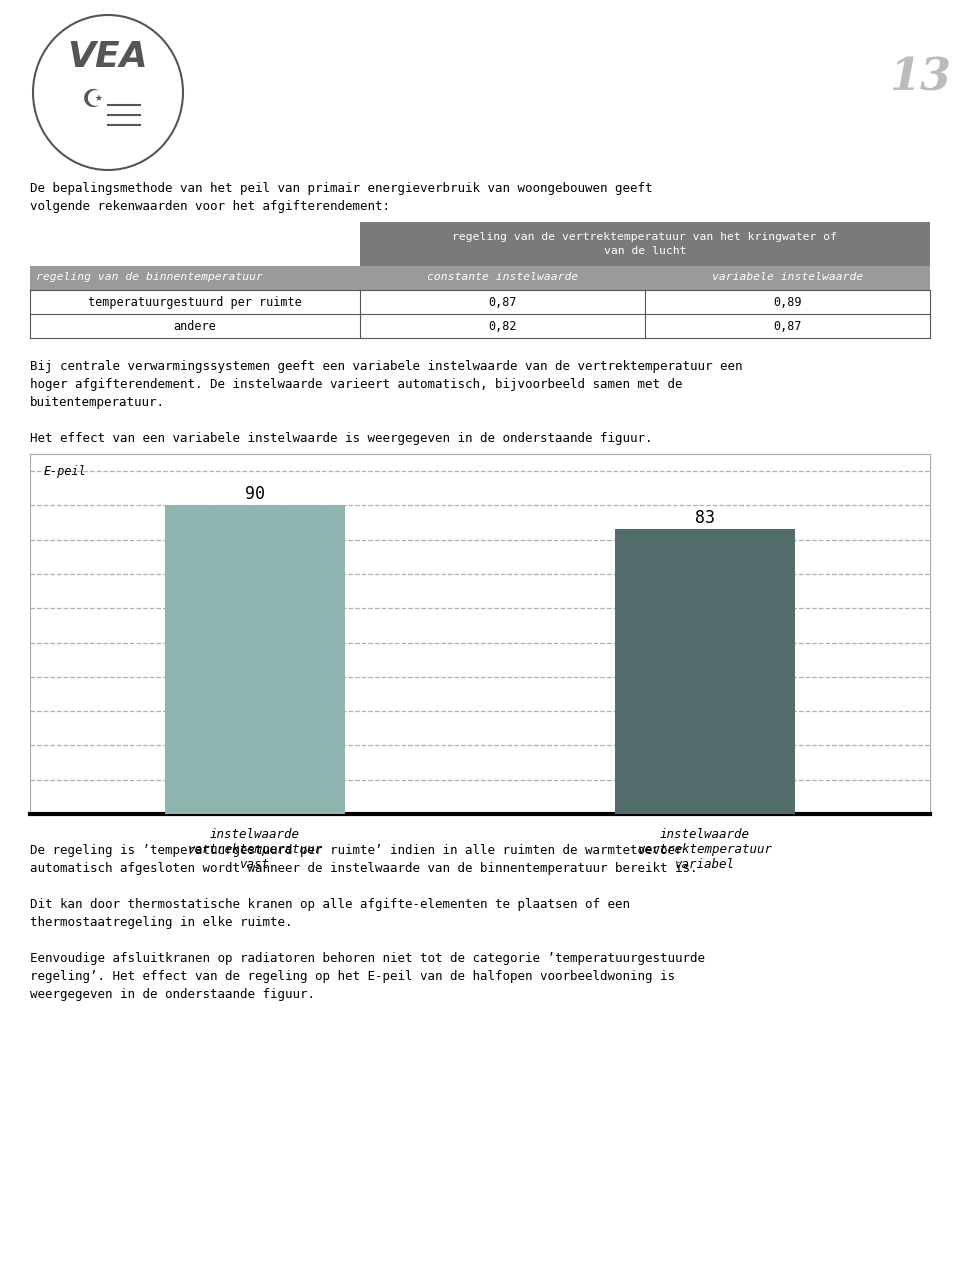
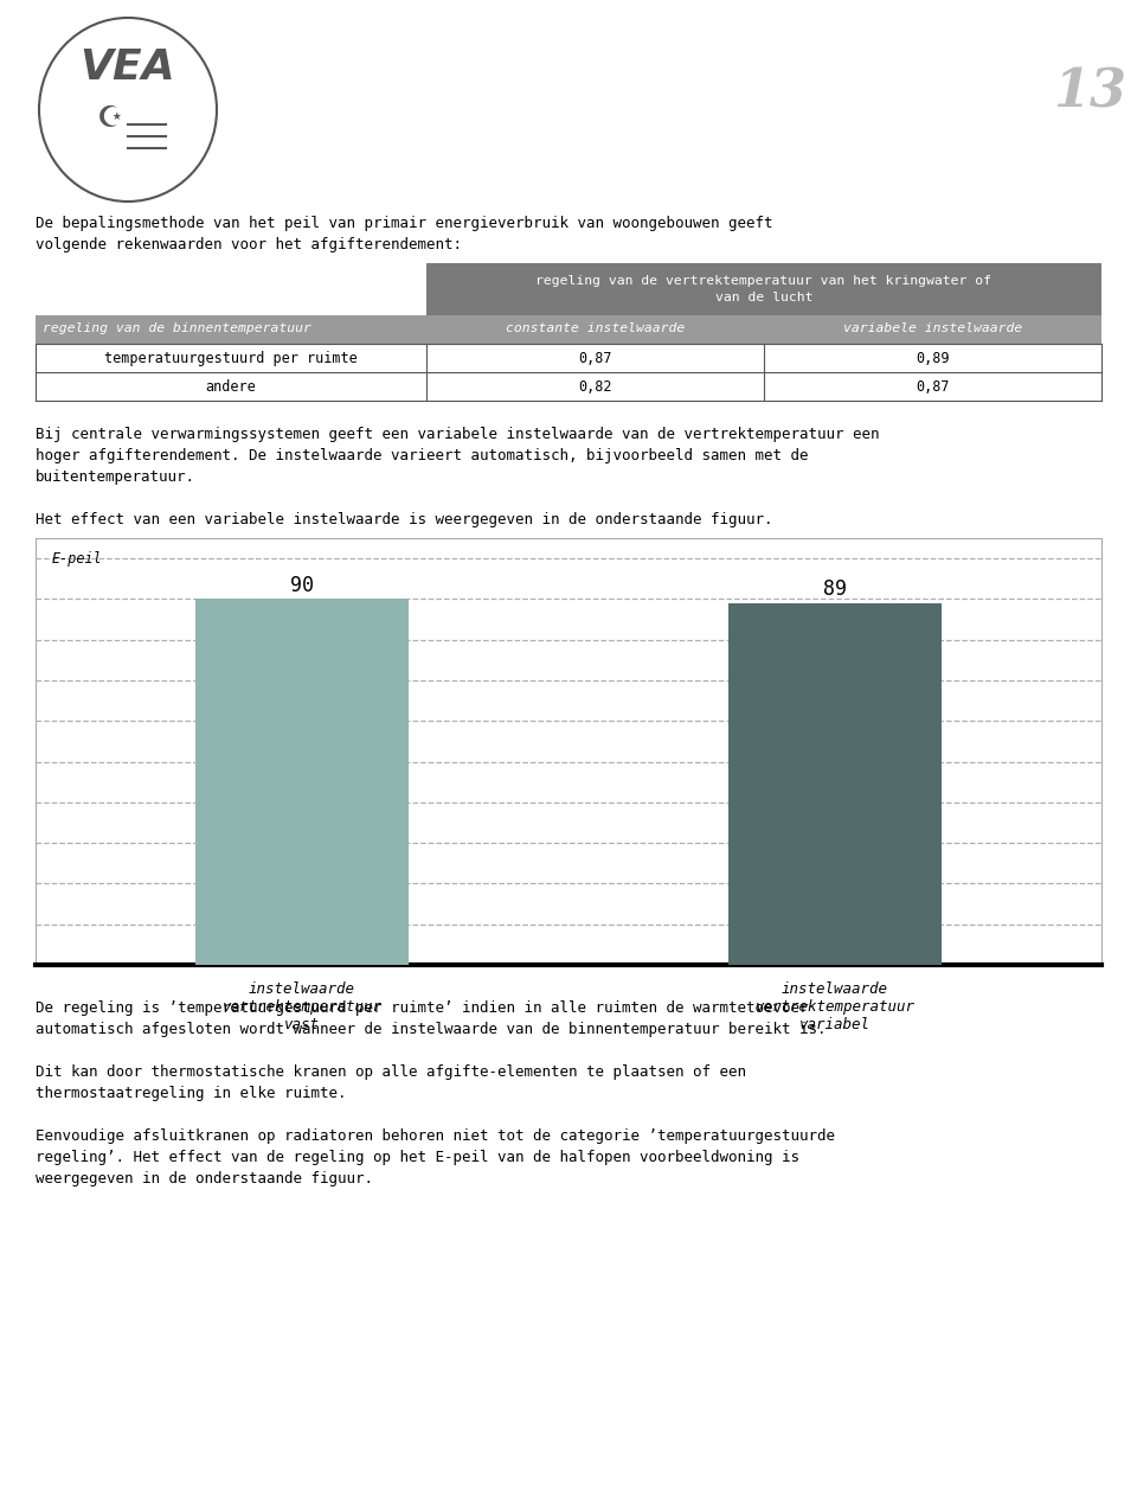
instelwaarde vertrektemperatuur variabel: 83 -> 89
